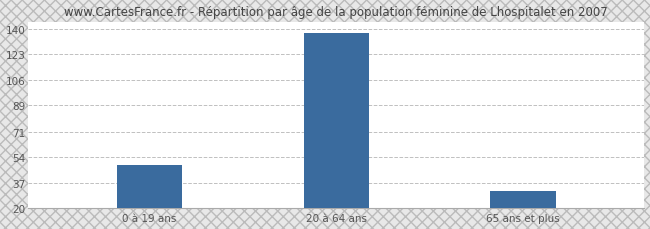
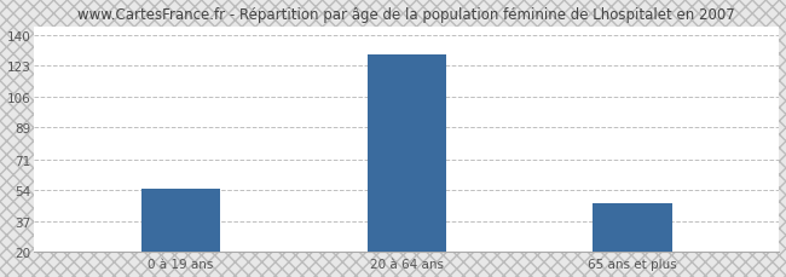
0 à 19 ans: 49 -> 55
20 à 64 ans: 137 -> 129
65 ans et plus: 31 -> 47
